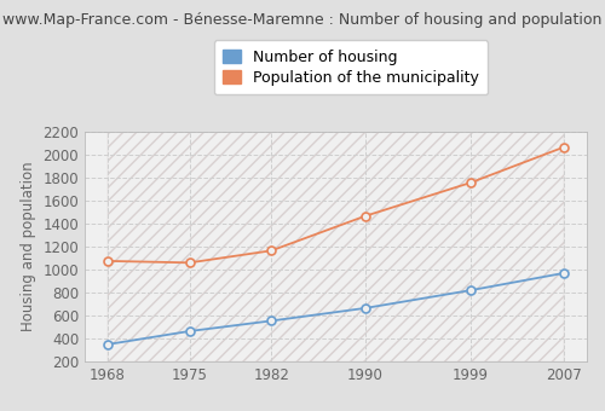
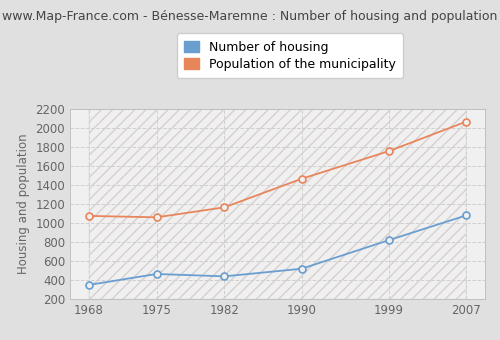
Number of housing/1982: 560 -> 440
Number of housing/1990: 660 -> 520
Number of housing/2007: 970 -> 1080
